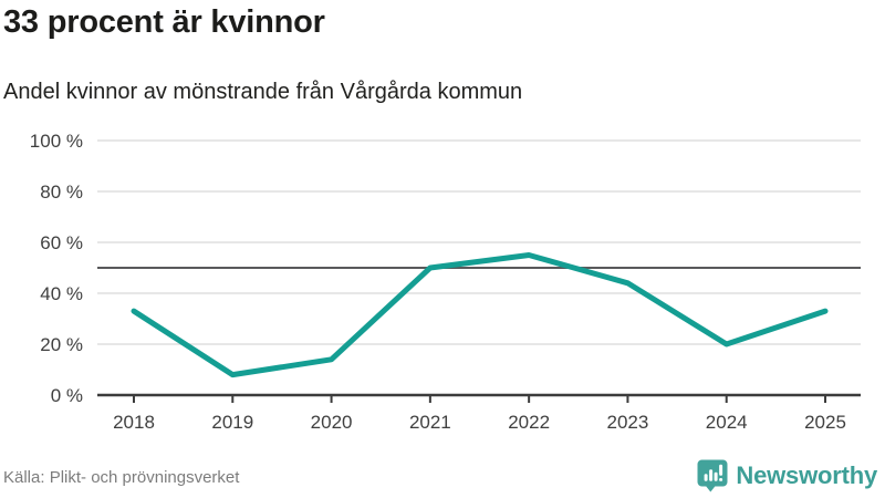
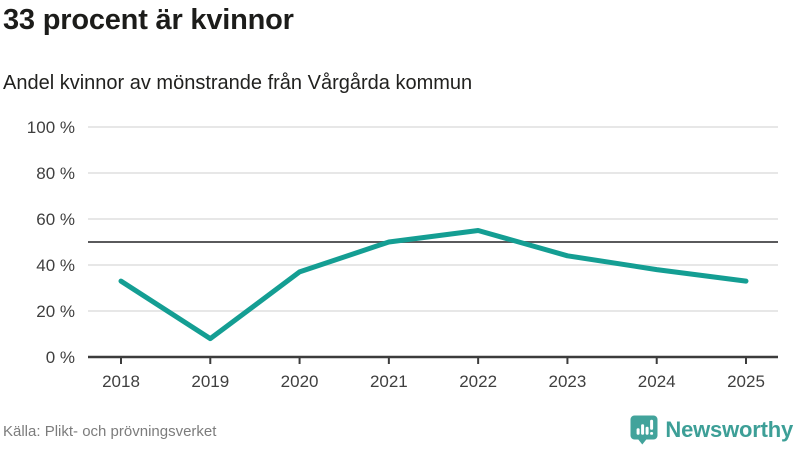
2020: 14% -> 37%
2024: 20% -> 38%
